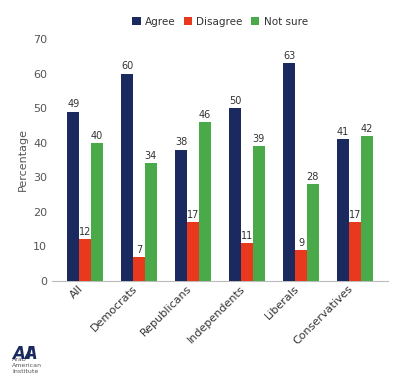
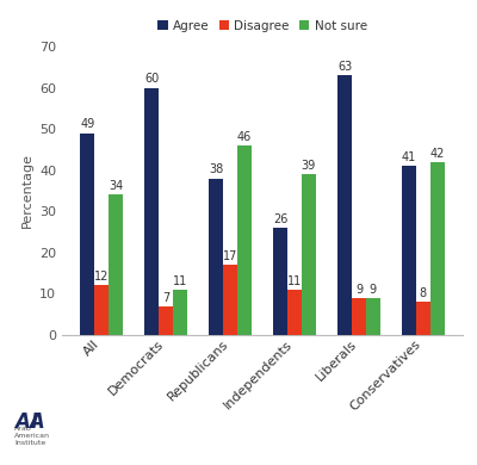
Not sure/All: 40 -> 34
Not sure/Democrats: 34 -> 11
Agree/Independents: 50 -> 26
Not sure/Liberals: 28 -> 9
Disagree/Conservatives: 17 -> 8
